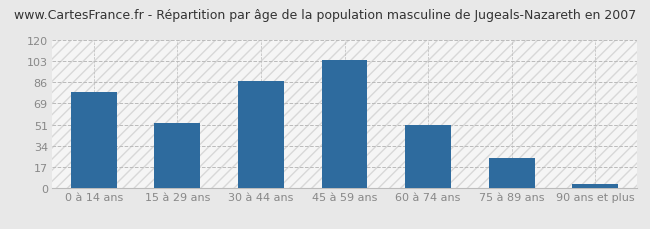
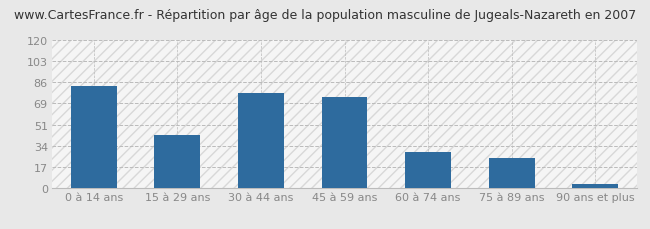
0 à 14 ans: 78 -> 83
15 à 29 ans: 53 -> 43
30 à 44 ans: 87 -> 77
45 à 59 ans: 104 -> 74
60 à 74 ans: 51 -> 29
